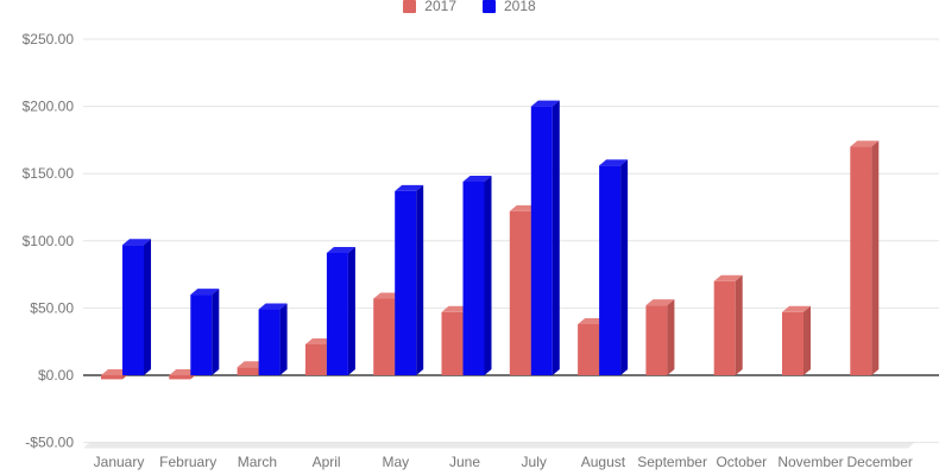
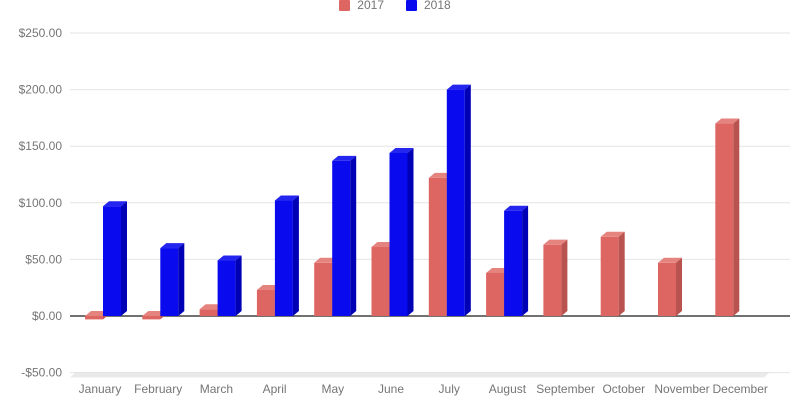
2018/April: $91 -> $102
2017/May: $57 -> $47
2017/June: $47 -> $61
2018/August: $156 -> $93
2017/September: $52 -> $63
